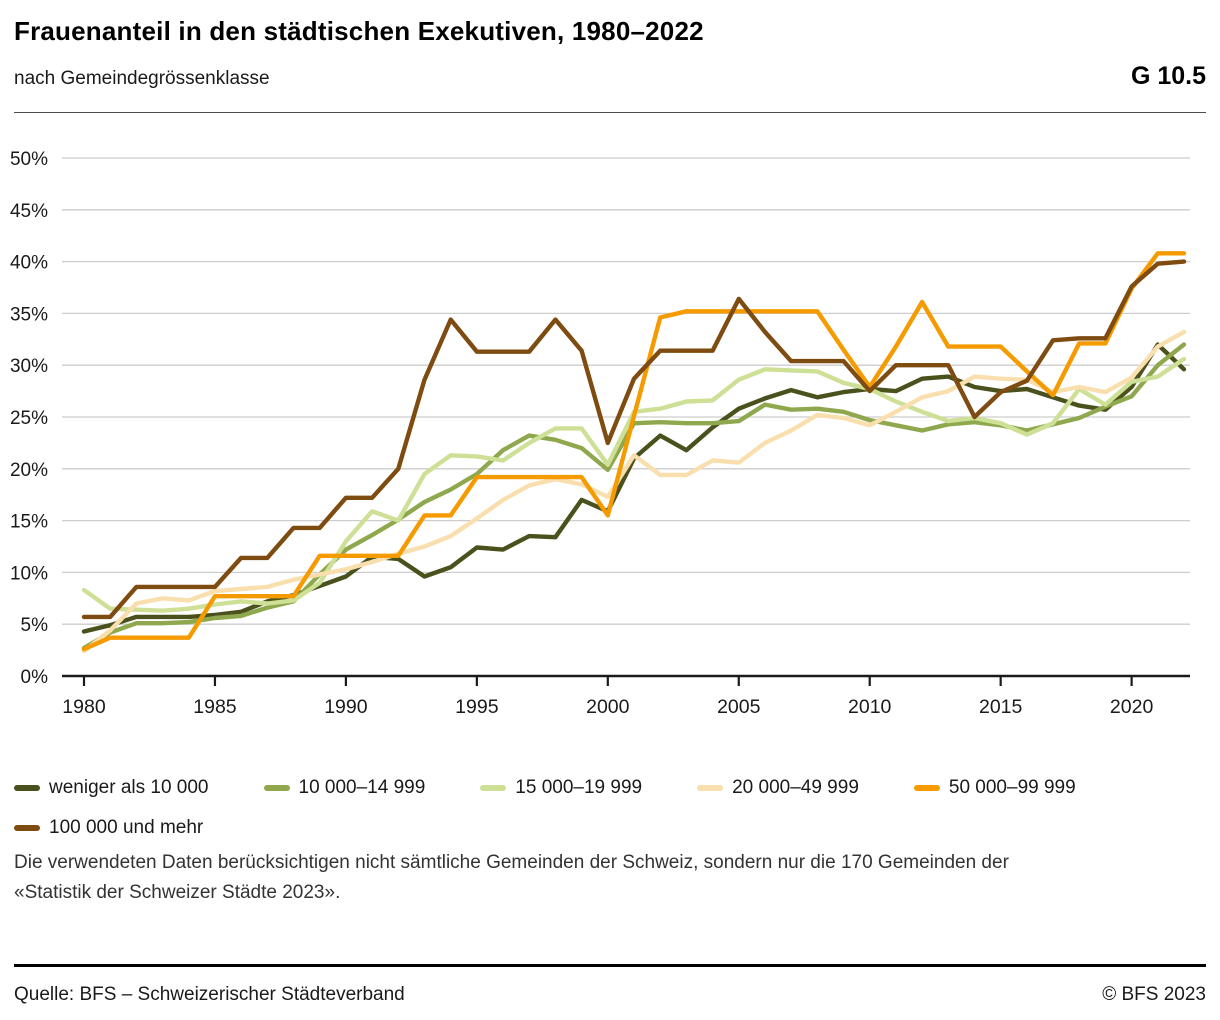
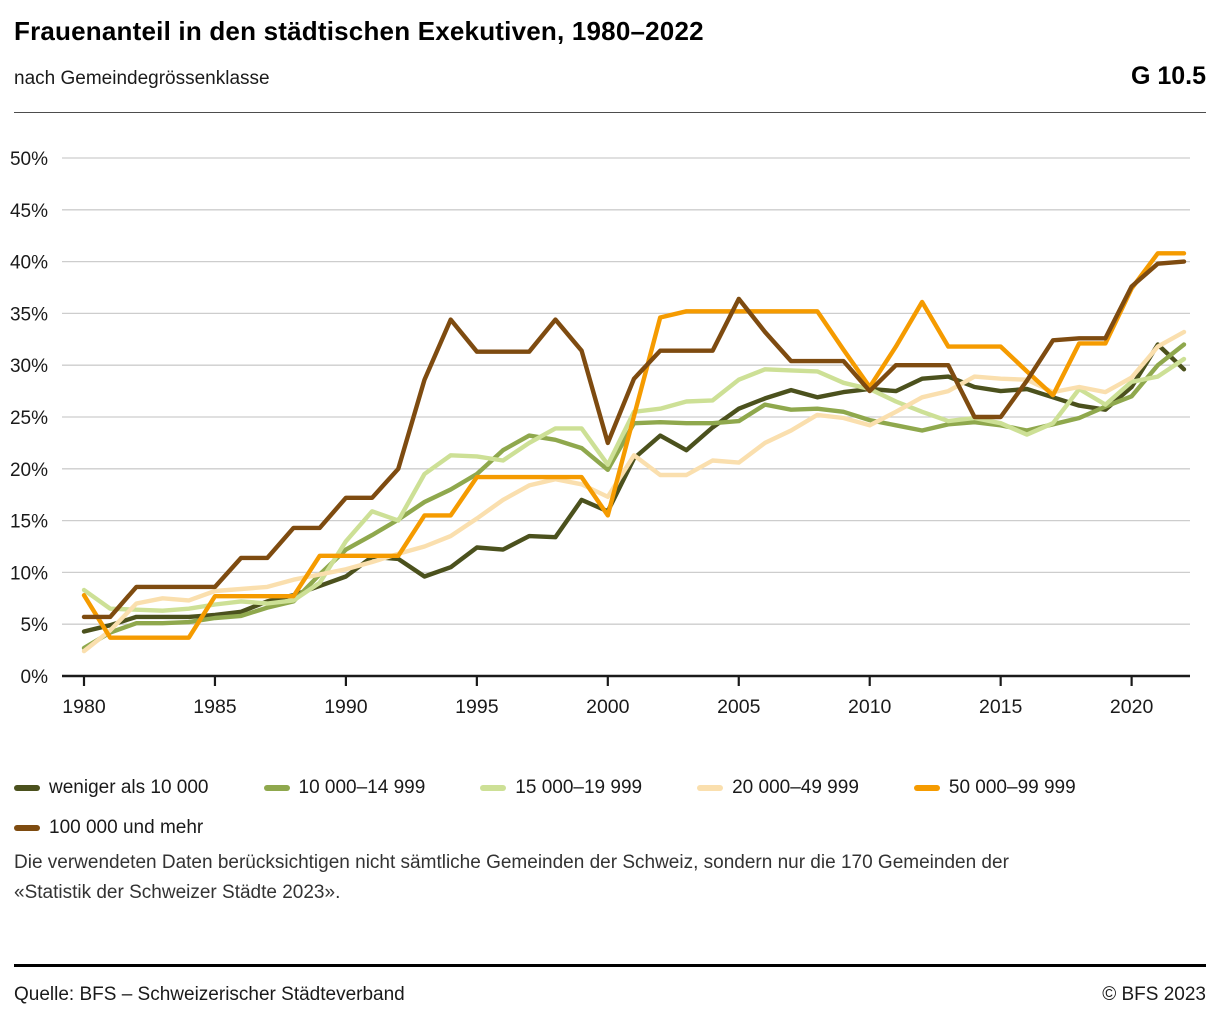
50 000–99 999/1980: 2.6% -> 7.8%
100 000 und mehr/2015: 27.4% -> 25.0%
